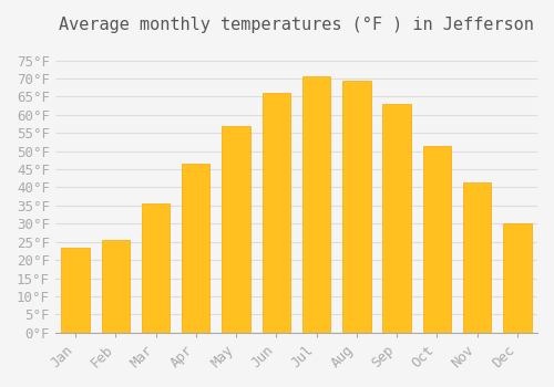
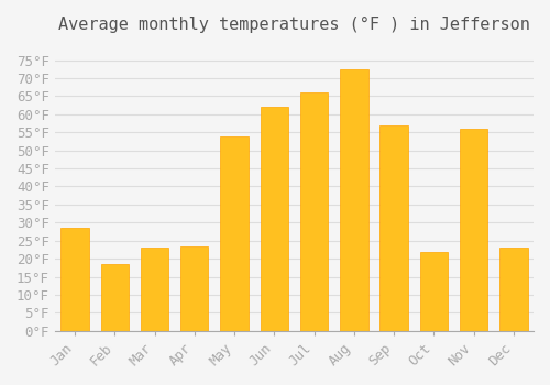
Jan: 23.5°F -> 28.5°F
Feb: 25.5°F -> 18.5°F
Mar: 35.5°F -> 23.0°F
Apr: 46.5°F -> 23.5°F
May: 57.0°F -> 54.0°F
Jun: 66.0°F -> 62.0°F
Jul: 70.5°F -> 66.0°F
Aug: 69.5°F -> 72.5°F
Sep: 63.0°F -> 57.0°F
Oct: 51.5°F -> 22.0°F
Nov: 41.5°F -> 56.0°F
Dec: 30.0°F -> 23.0°F
